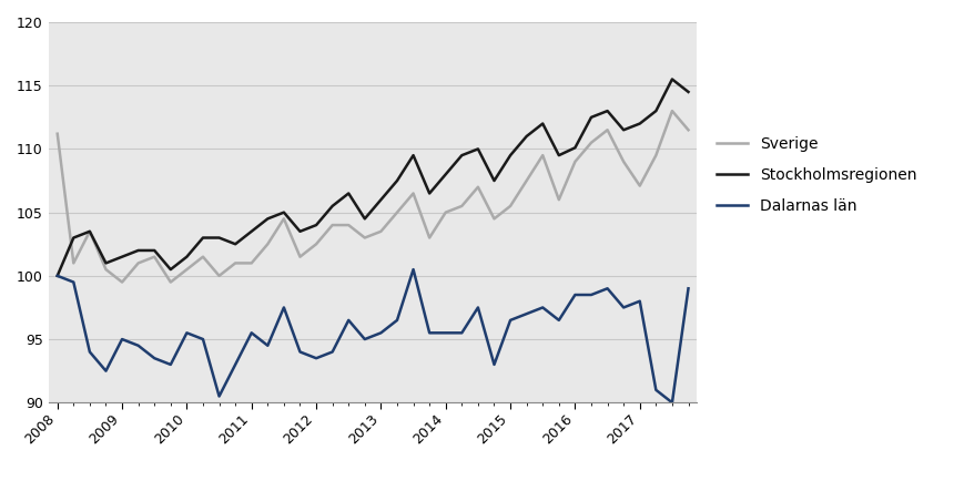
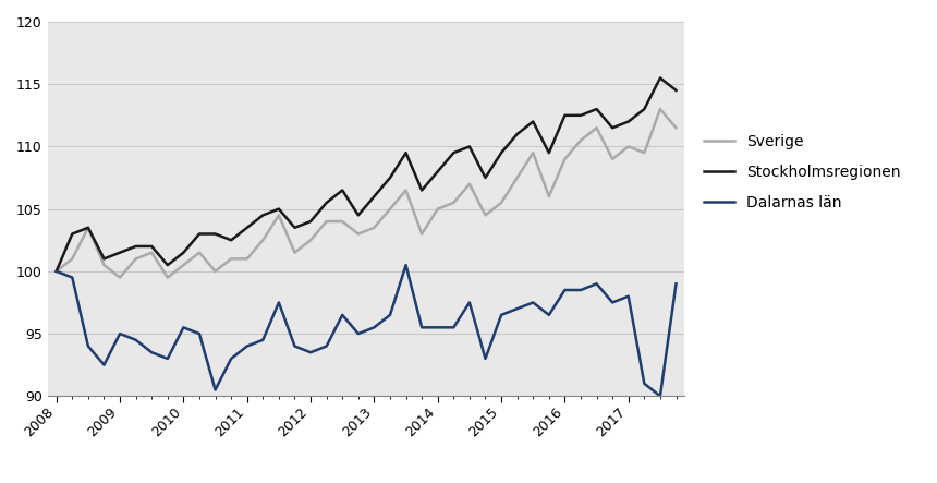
Sverige/2008: 111.2 -> 100.0
Dalarnas län/2011: 95.5 -> 94.0
Stockholmsregionen/2016: 110.1 -> 112.5
Sverige/2017: 107.1 -> 110.0
